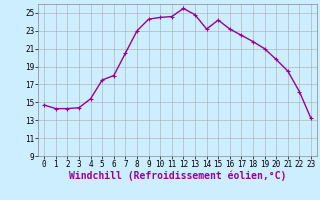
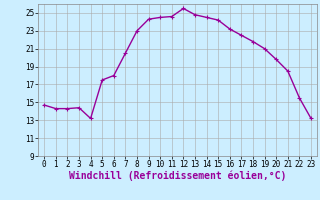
4: 15.4 -> 13.2
14: 23.2 -> 24.5
22: 16.2 -> 15.5
